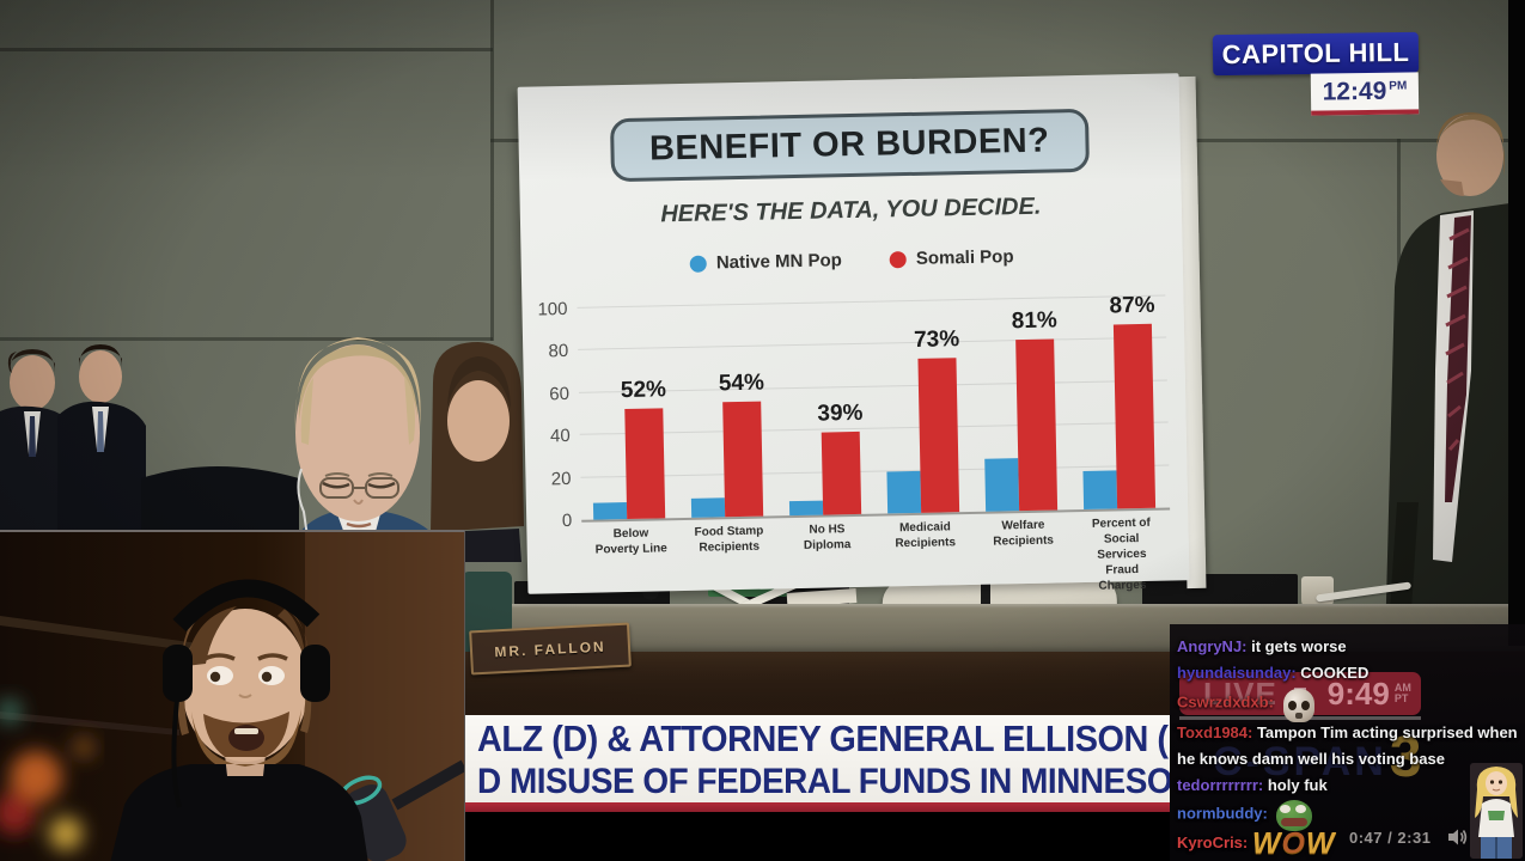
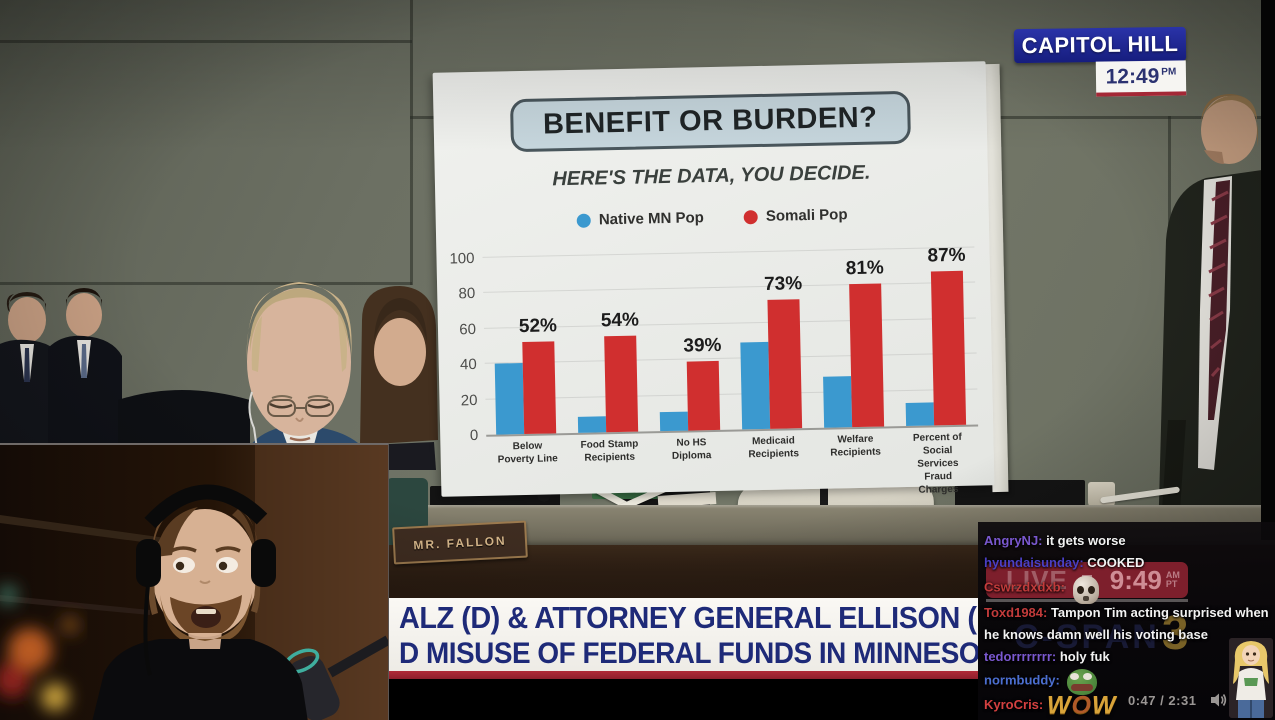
Native MN Pop/Below Poverty Line: 8 -> 40
Native MN Pop/No HS Diploma: 7 -> 11
Native MN Pop/Medicaid Recipients: 20 -> 49
Native MN Pop/Welfare Recipients: 25 -> 29
Native MN Pop/Percent of Social Services Fraud Charges: 18 -> 13
